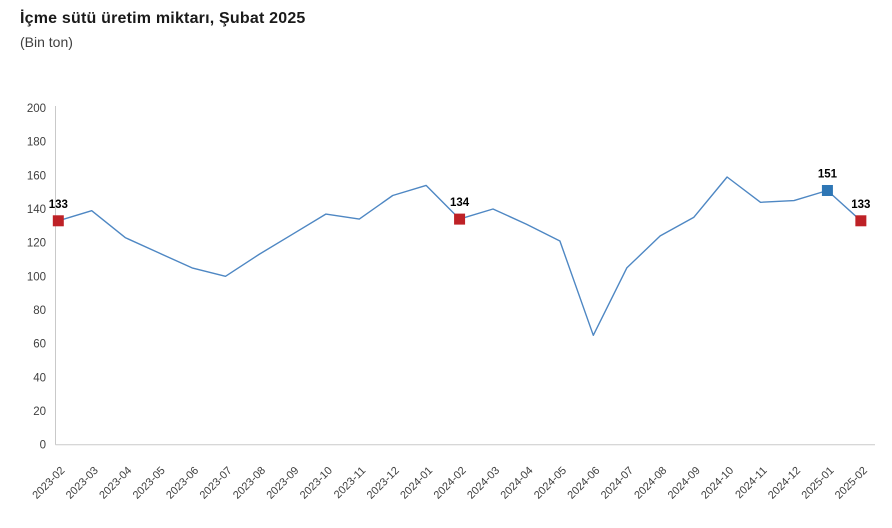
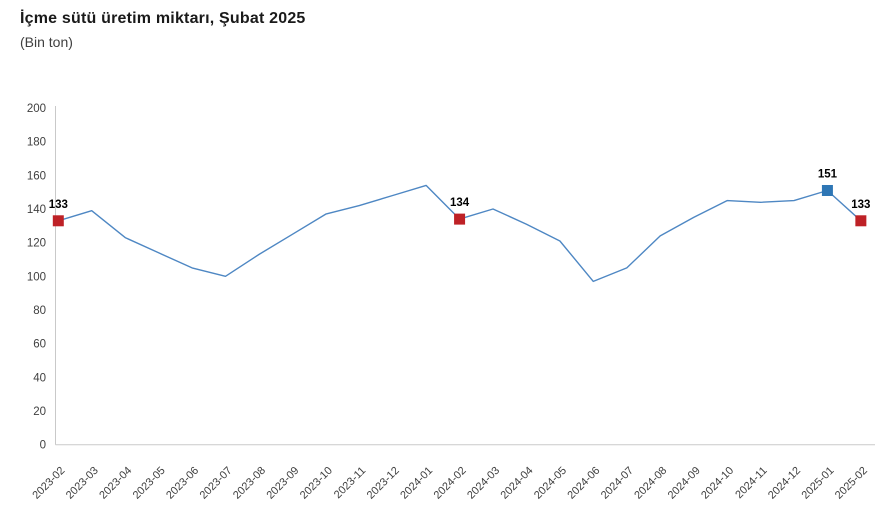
2023-11: 134 -> 142
2024-06: 65 -> 97
2024-10: 159 -> 145
